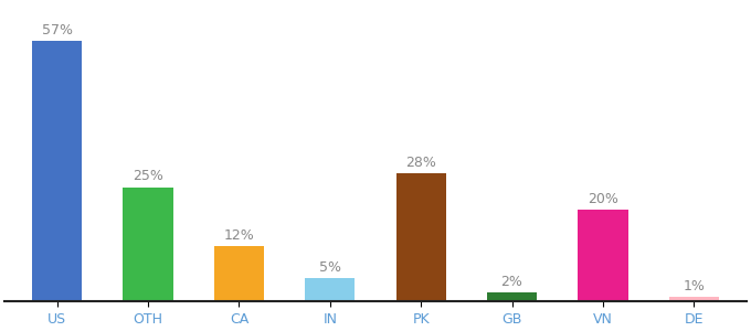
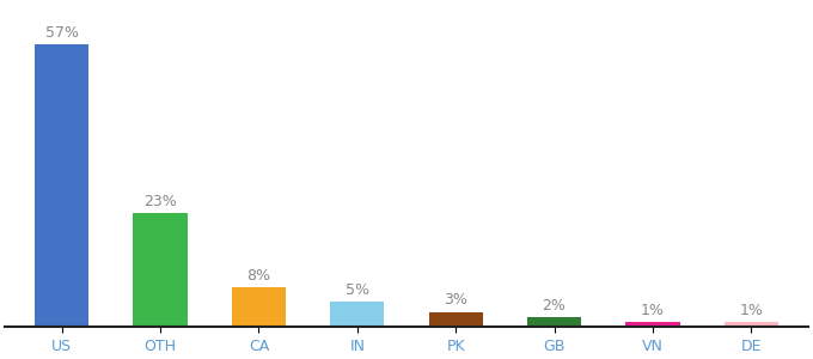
OTH: 25% -> 23%
CA: 12% -> 8%
PK: 28% -> 3%
VN: 20% -> 1%
